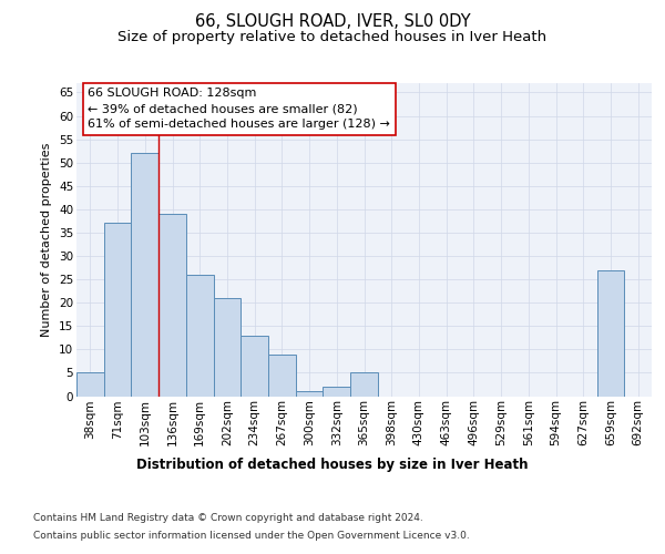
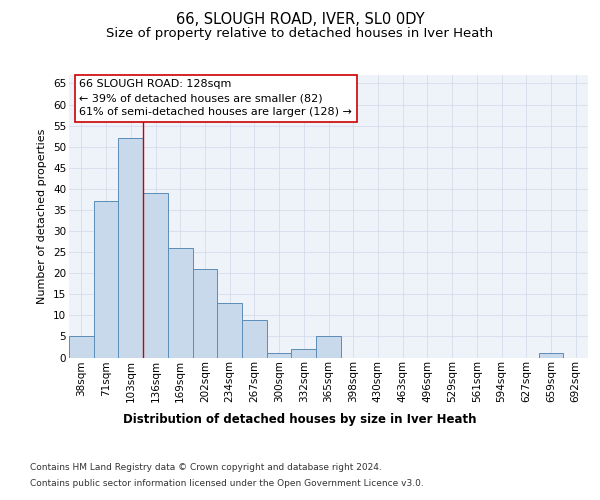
659sqm: 27 -> 1
